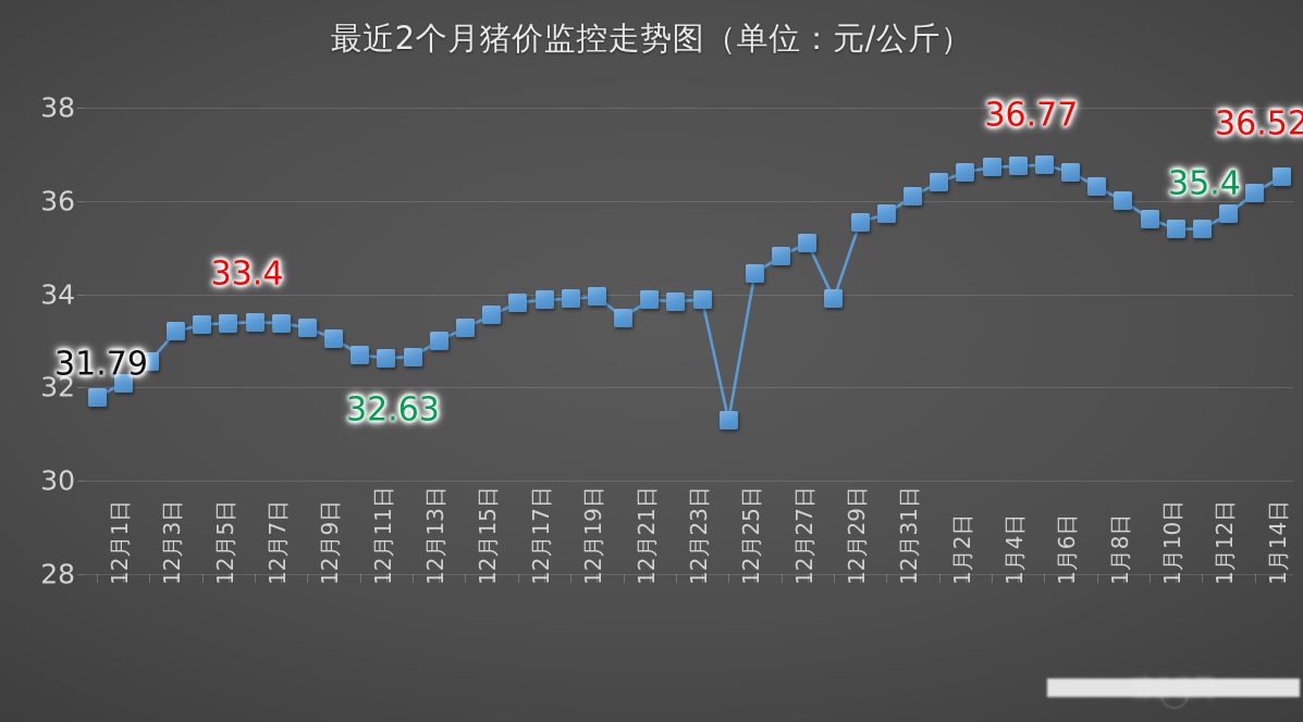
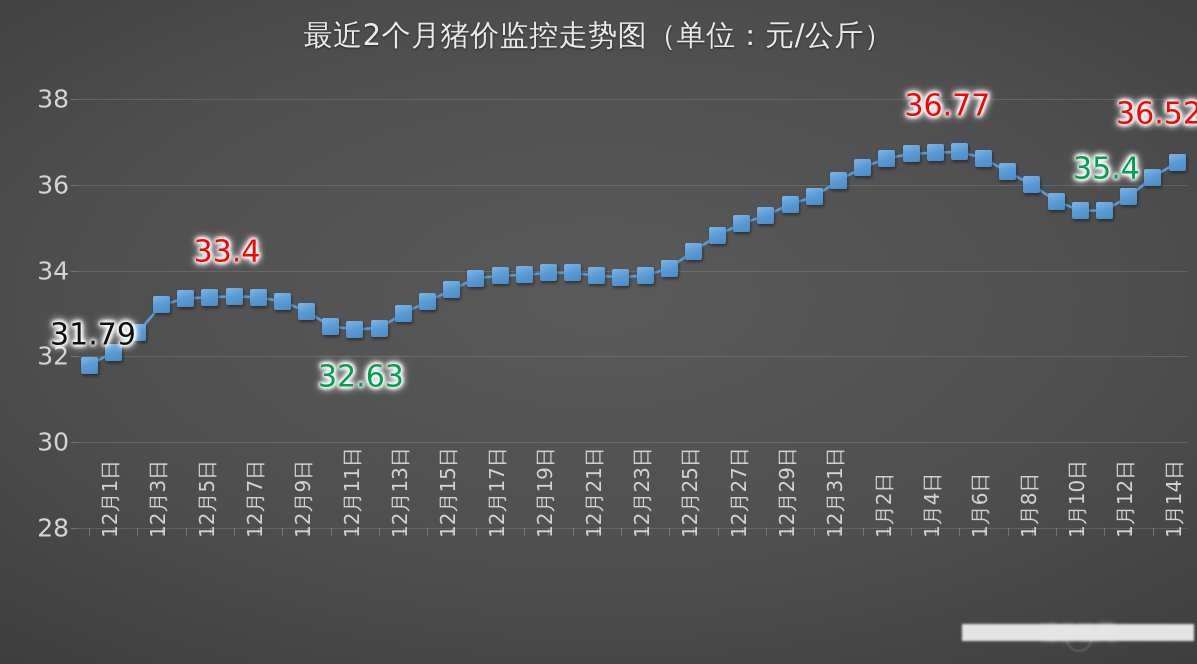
12月21日: 33.5 -> 34.0
12月25日: 31.3 -> 34.1
12月29日: 33.9 -> 35.3
